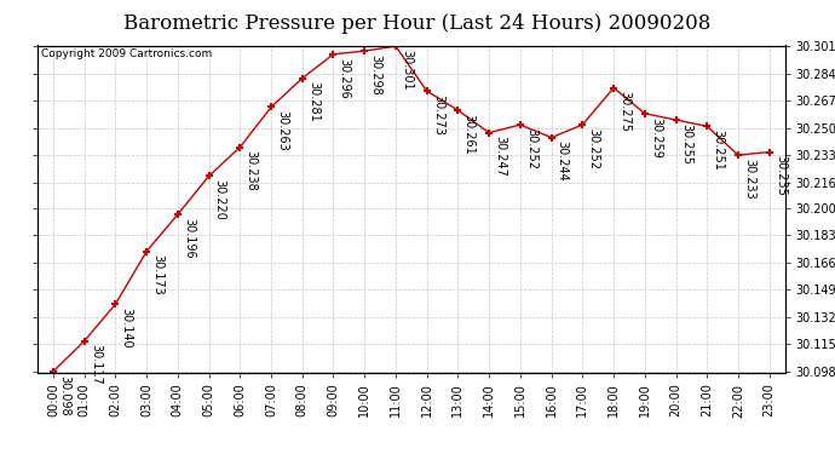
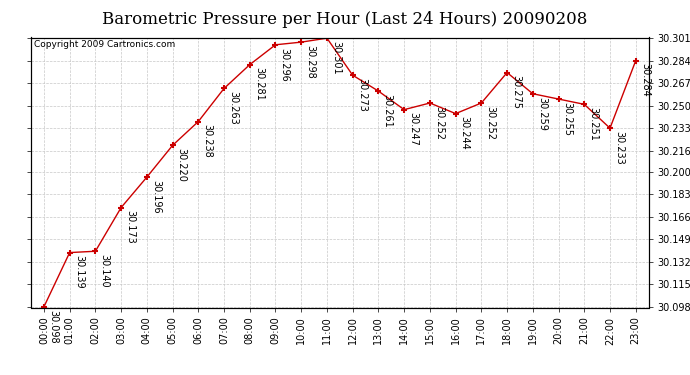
01:00: 30.117 -> 30.139
23:00: 30.235 -> 30.284
